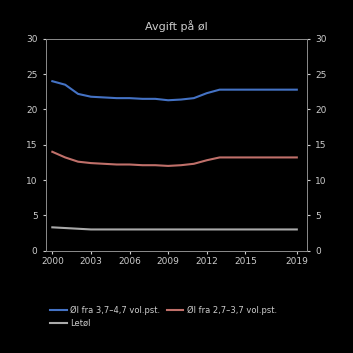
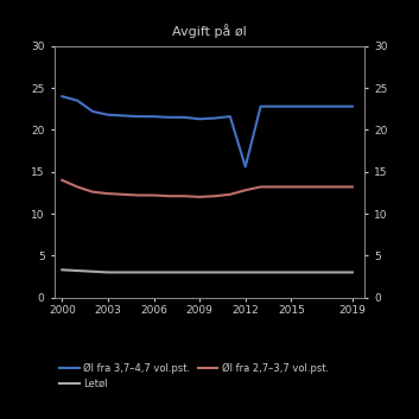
Øl fra 3,7–4,7 vol.pst./2012: 22.3 -> 15.6
